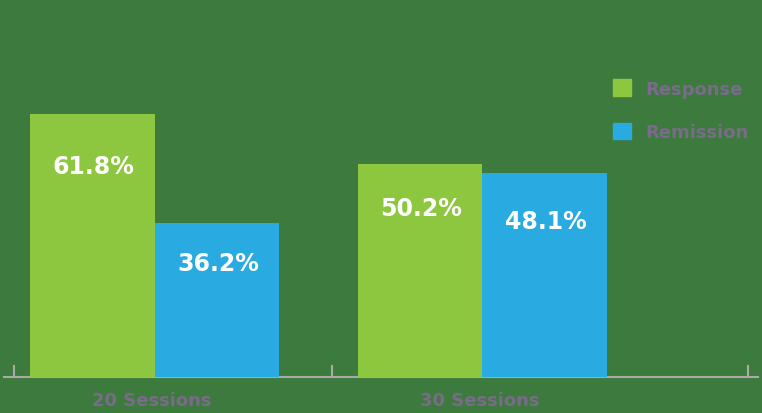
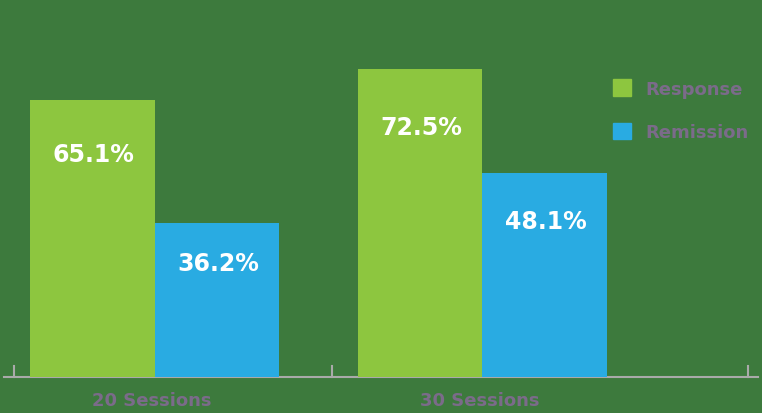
Response/20 Sessions: 61.8% -> 65.1%
Response/30 Sessions: 50.2% -> 72.5%
